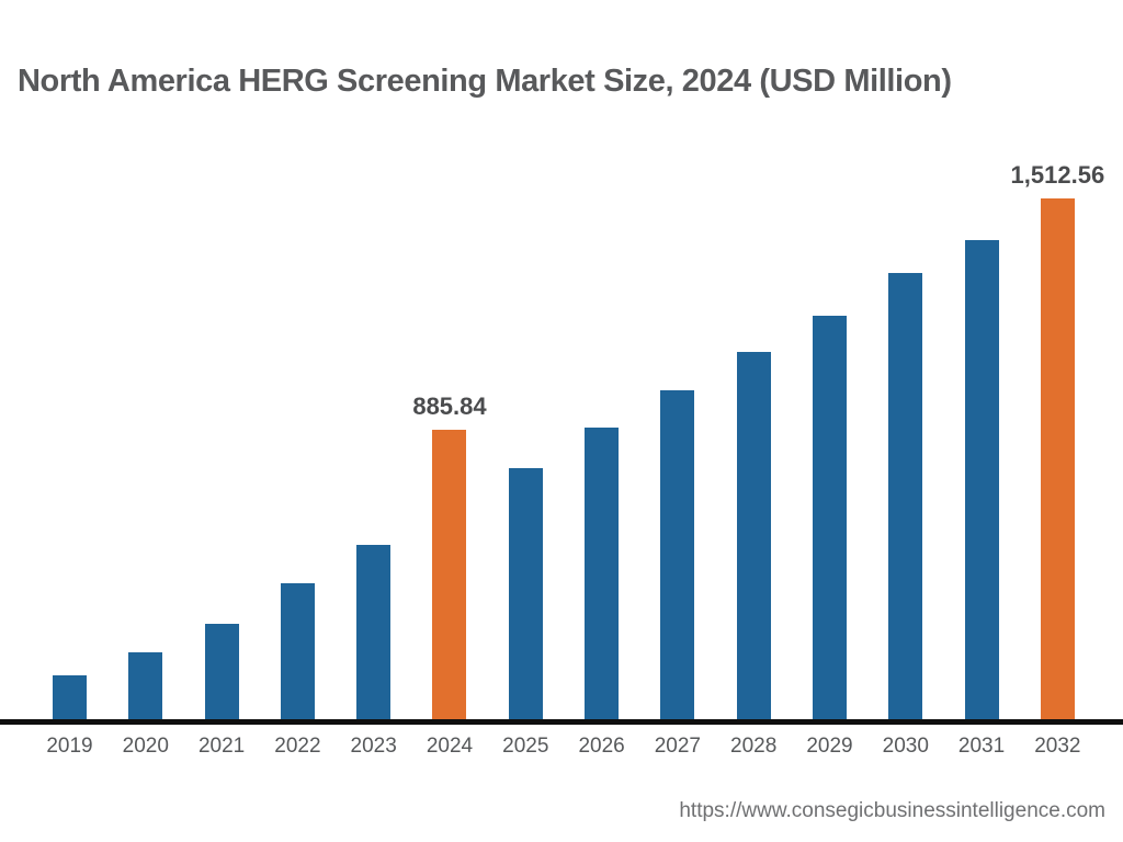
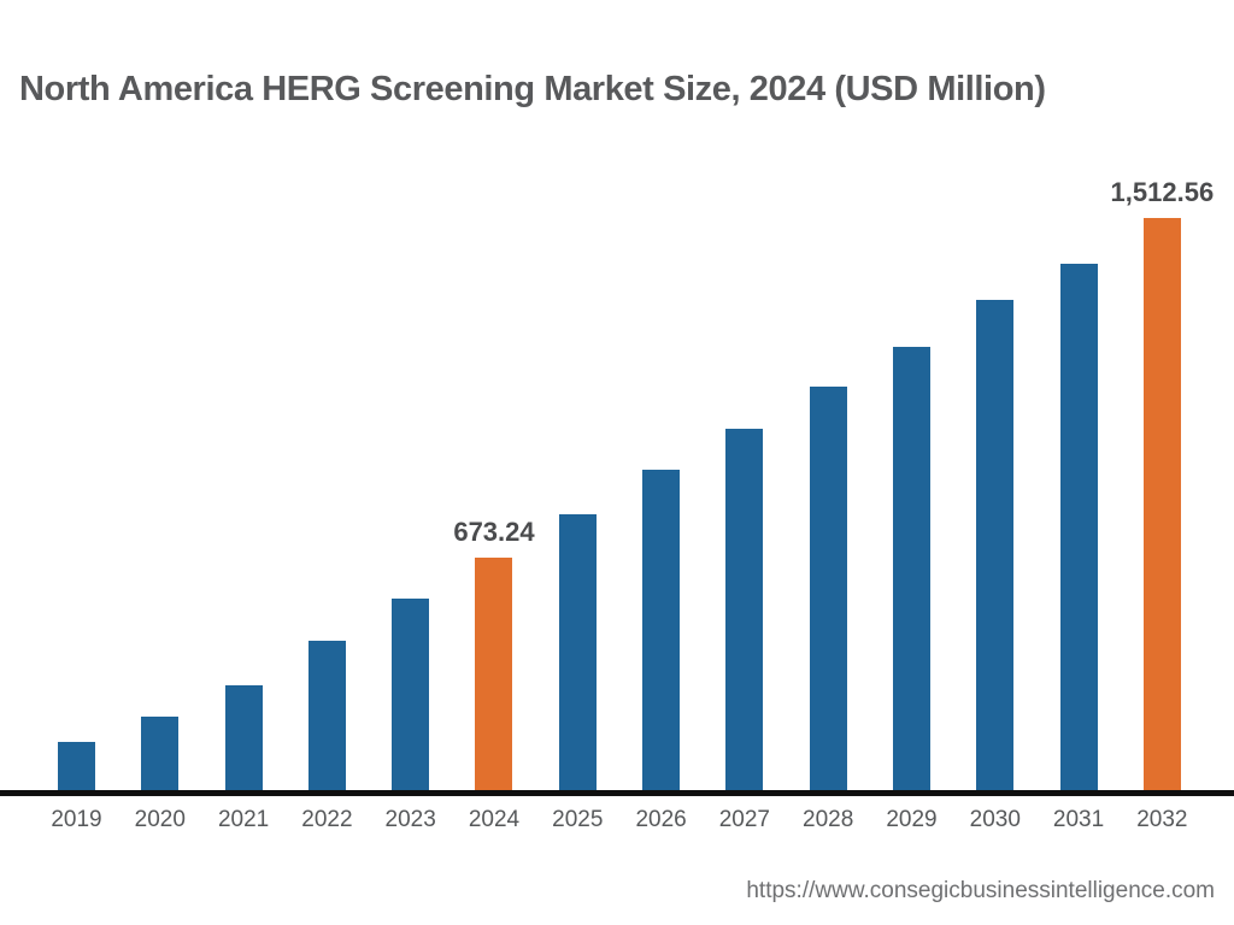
2024: 885.84 -> 673.24
